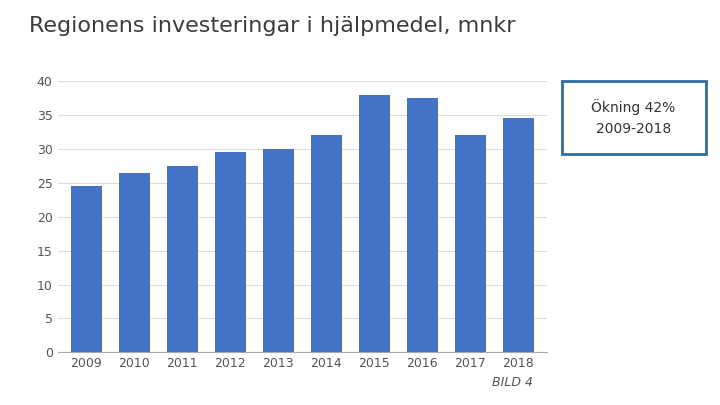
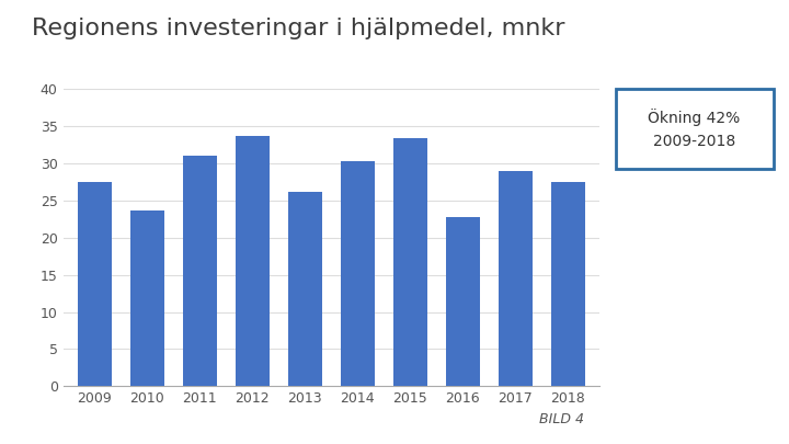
2009: 24.5 -> 27.4
2010: 26.5 -> 23.6
2011: 27.5 -> 31.0
2012: 29.5 -> 33.6
2013: 30.0 -> 26.2
2014: 32.0 -> 30.2
2015: 38.0 -> 33.4
2016: 37.5 -> 22.8
2017: 32.0 -> 29.0
2018: 34.5 -> 27.4
